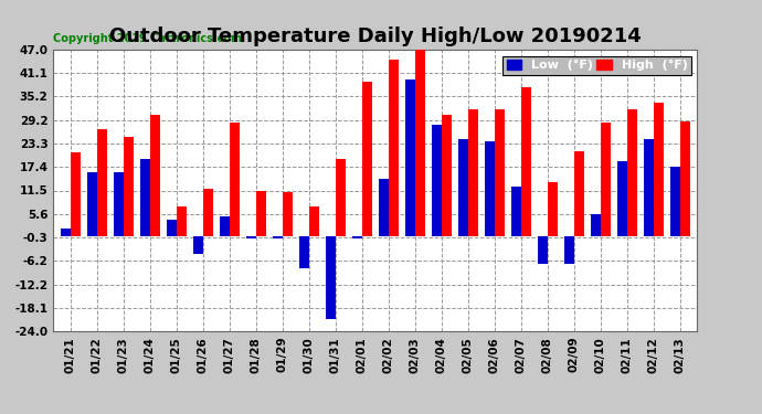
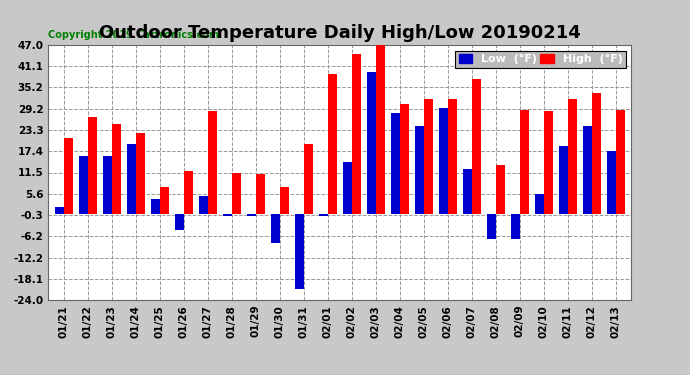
High (°F)/01/24: 30.5 -> 22.5
Low (°F)/02/06: 24.0 -> 29.5
High (°F)/02/09: 21.5 -> 29.0
